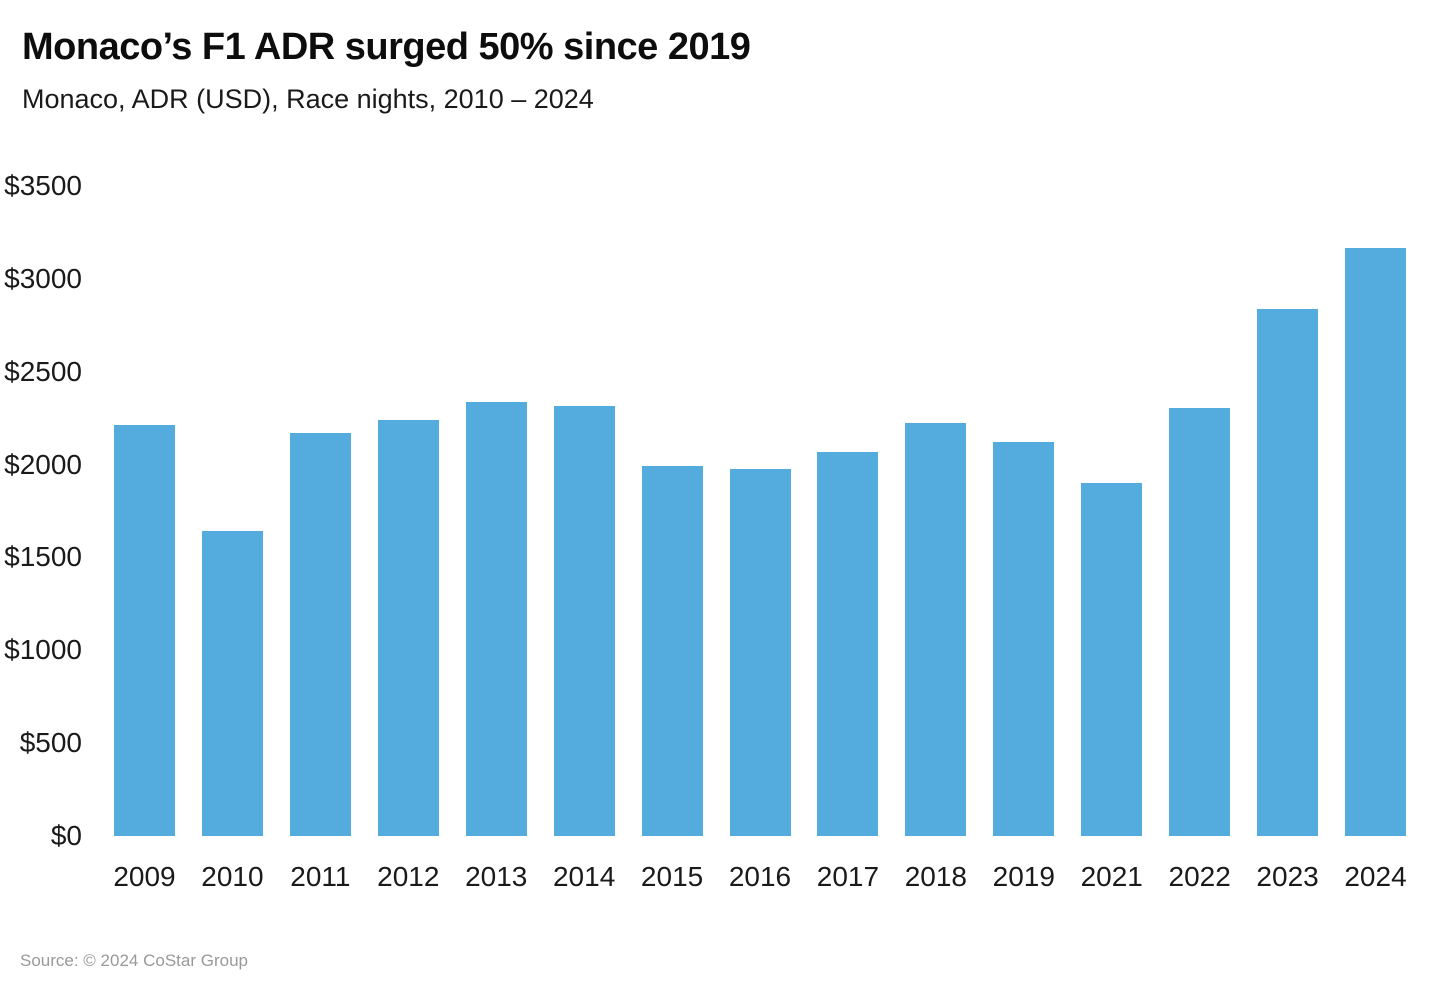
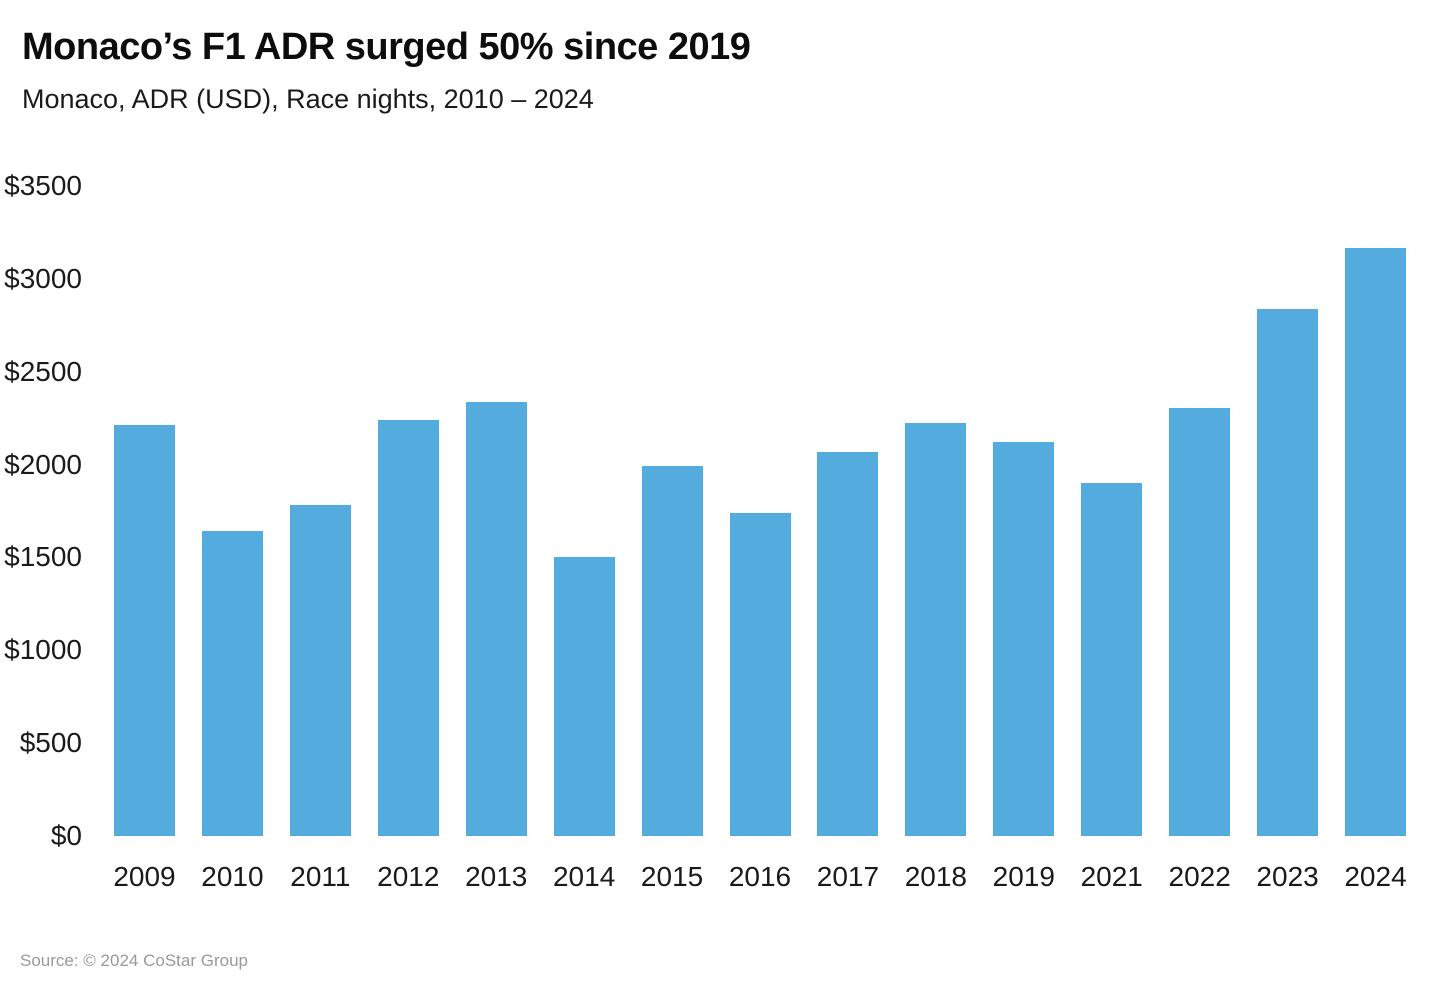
2011: $2170 -> $1780
2014: $2320 -> $1500
2016: $1980 -> $1740
